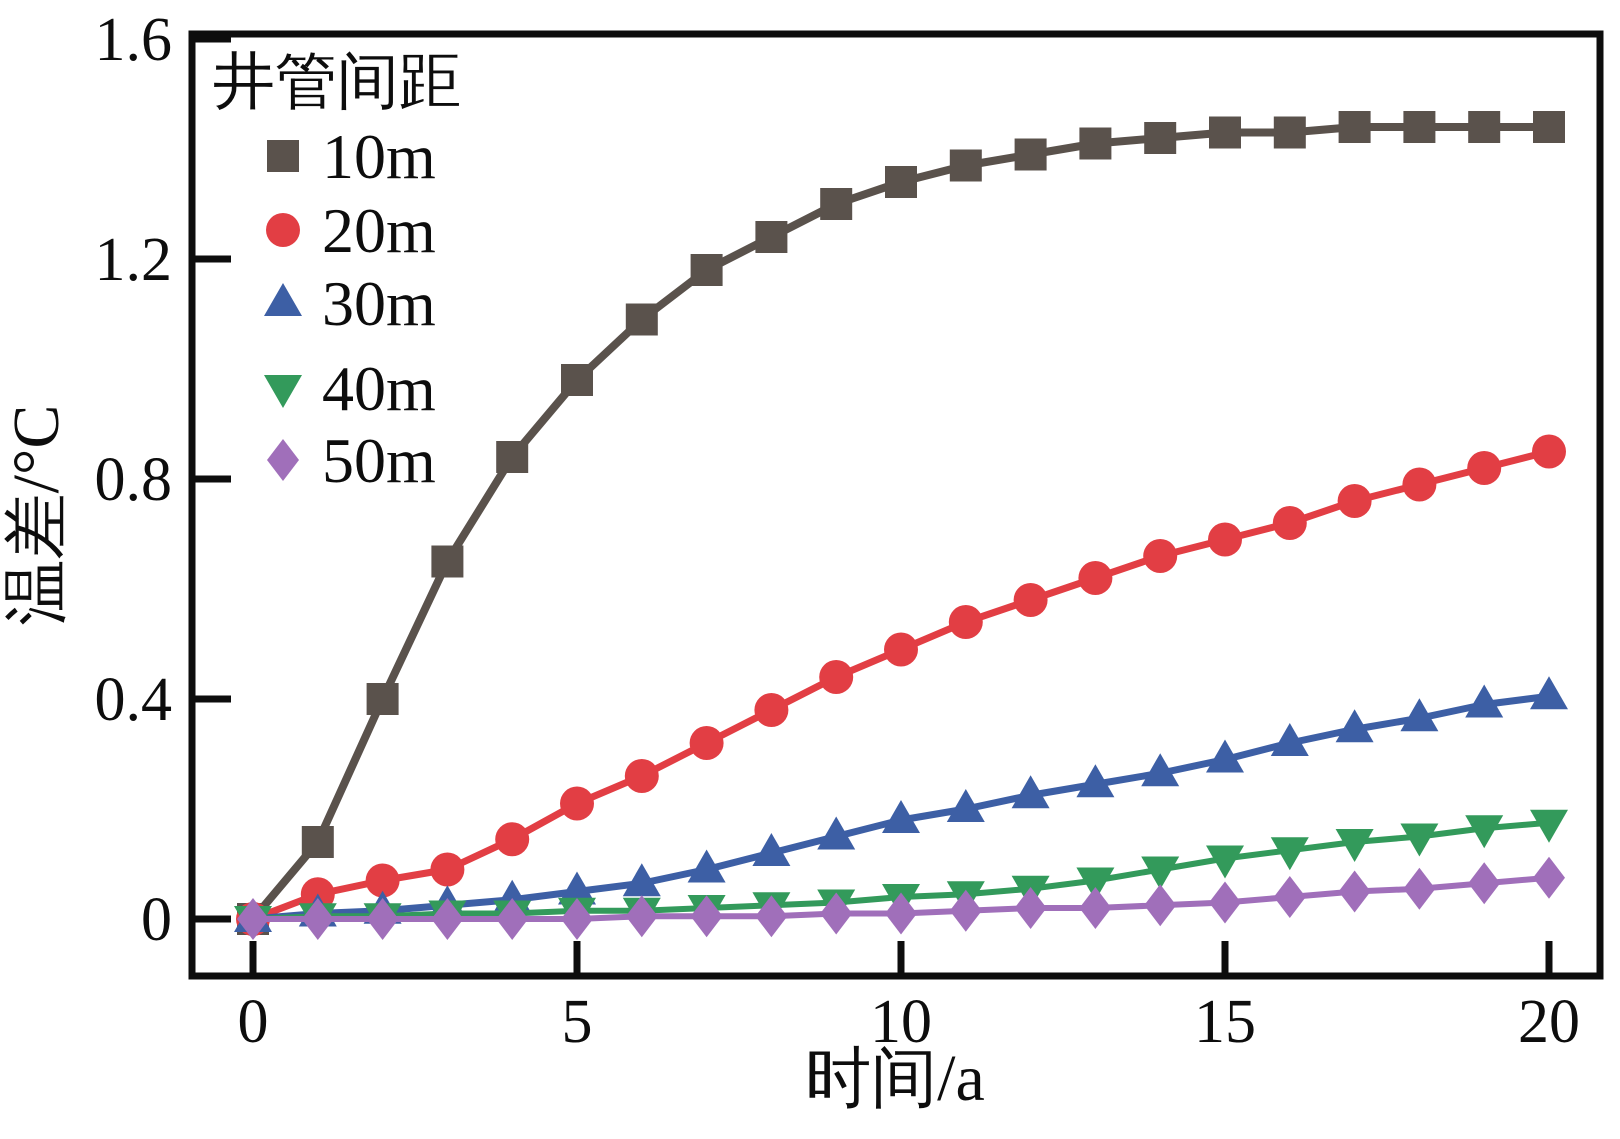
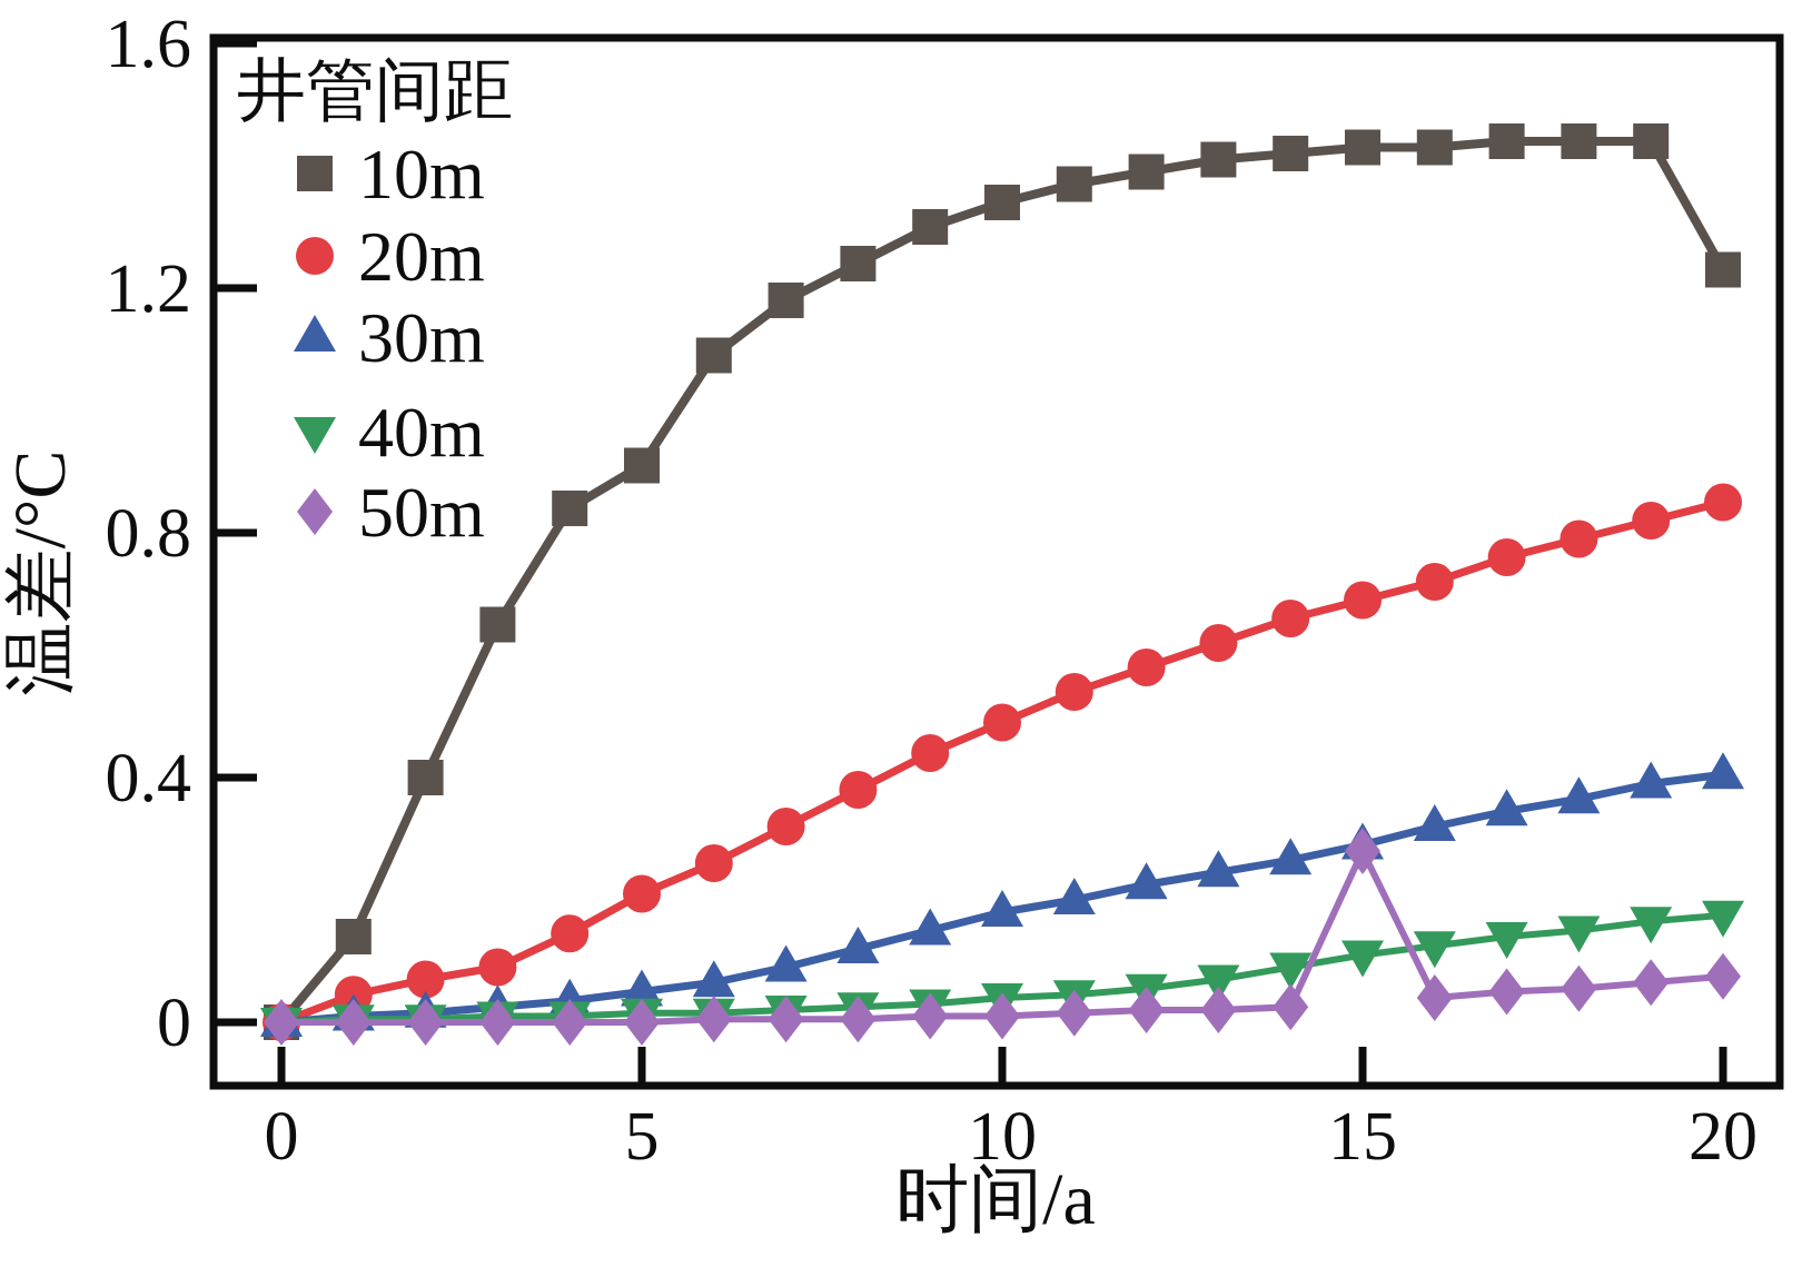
10m/5: 0.98 -> 0.91
50m/15: 0.03 -> 0.28
10m/20: 1.44 -> 1.23
